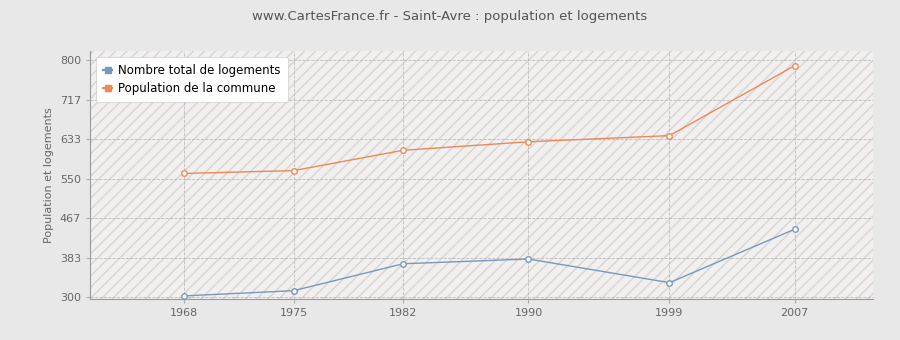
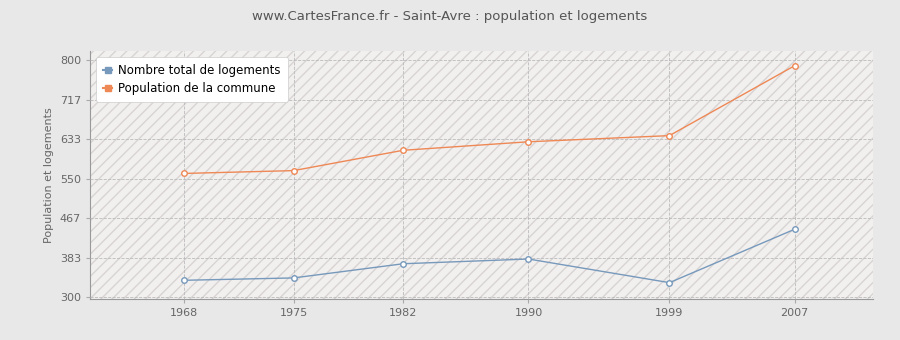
Nombre total de logements/1968: 302 -> 335
Nombre total de logements/1975: 313 -> 340
